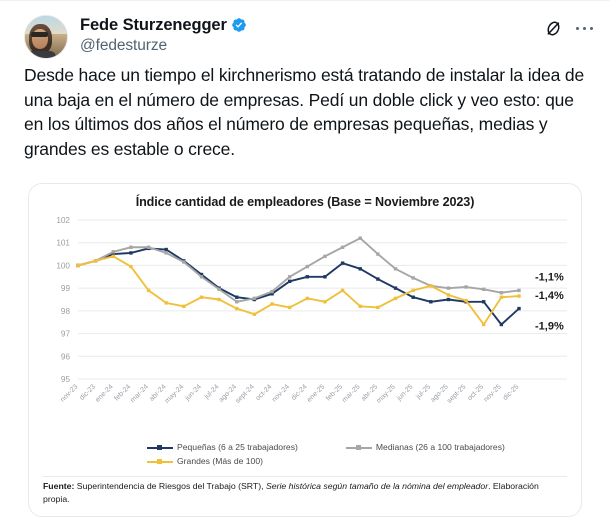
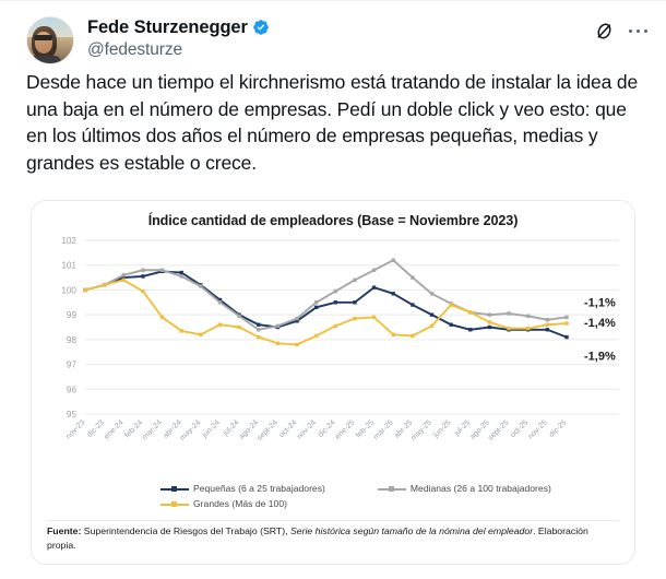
Grandes (Más de 100)/oct-24: 98.3 -> 97.8
Grandes (Más de 100)/ene-25: 98.4 -> 98.8
Grandes (Más de 100)/jun-25: 98.9 -> 99.4
Grandes (Más de 100)/oct-25: 97.4 -> 98.5
Pequeñas (6 a 25 trabajadores)/nov-25: 97.4 -> 98.4
